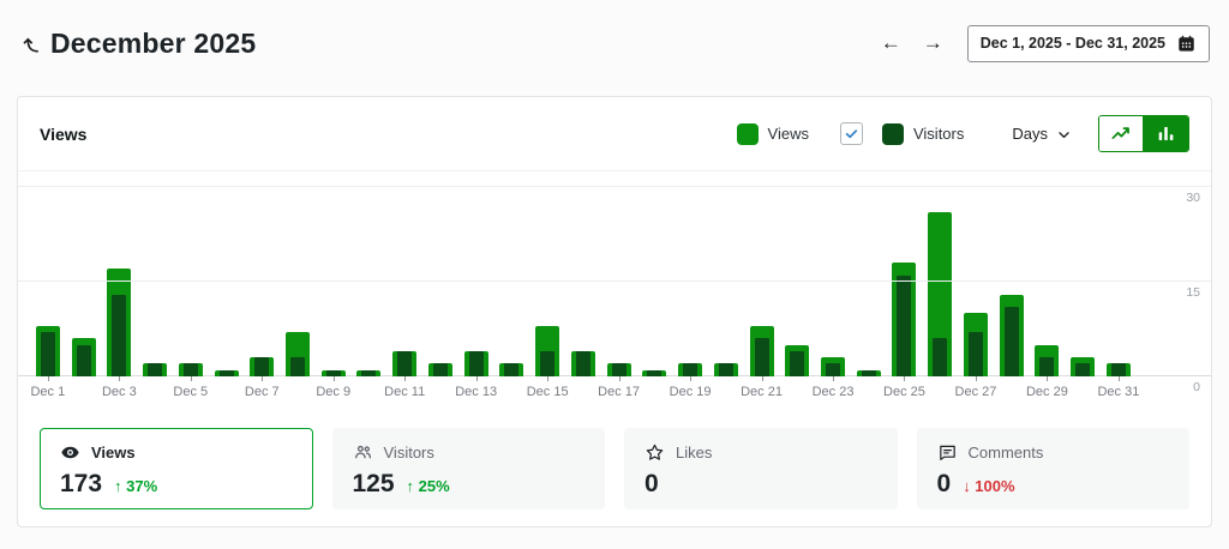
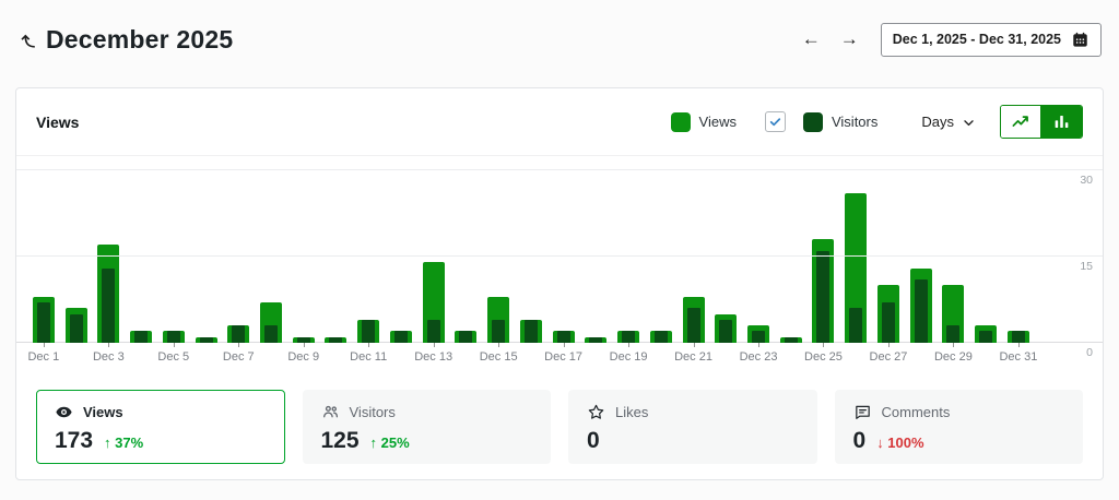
Views/Dec 13: 4 -> 14
Views/Dec 29: 5 -> 10
